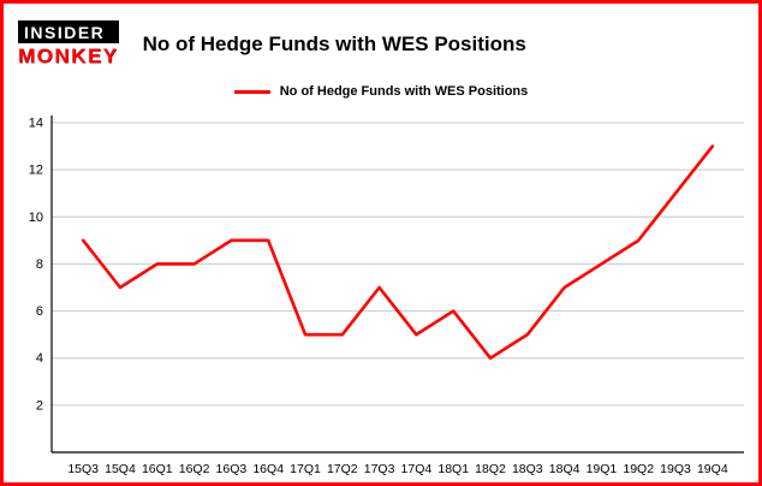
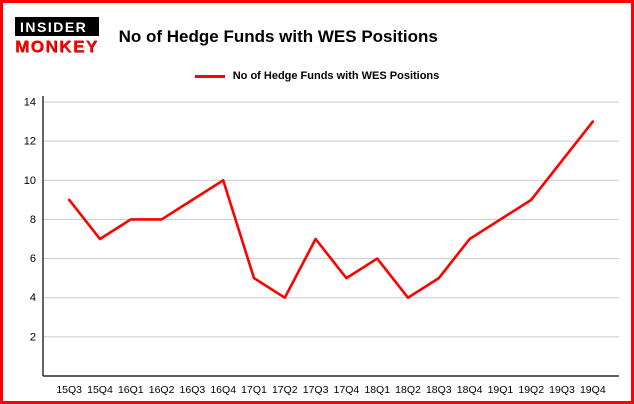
16Q4: 9 -> 10
17Q2: 5 -> 4
